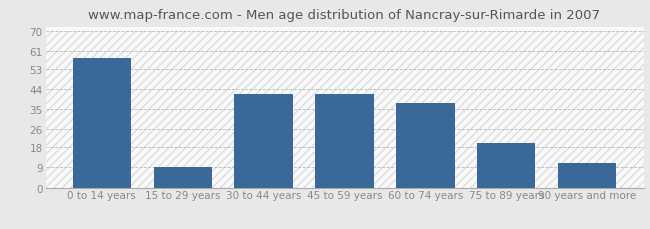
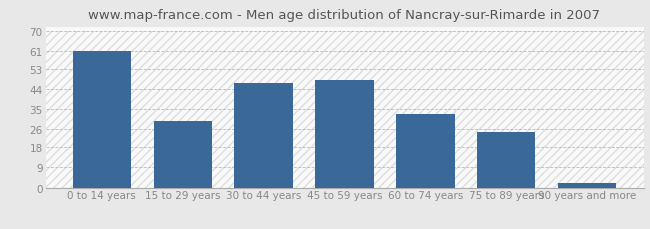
0 to 14 years: 58 -> 61
15 to 29 years: 9 -> 30
30 to 44 years: 42 -> 47
45 to 59 years: 42 -> 48
60 to 74 years: 38 -> 33
75 to 89 years: 20 -> 25
90 years and more: 11 -> 2
